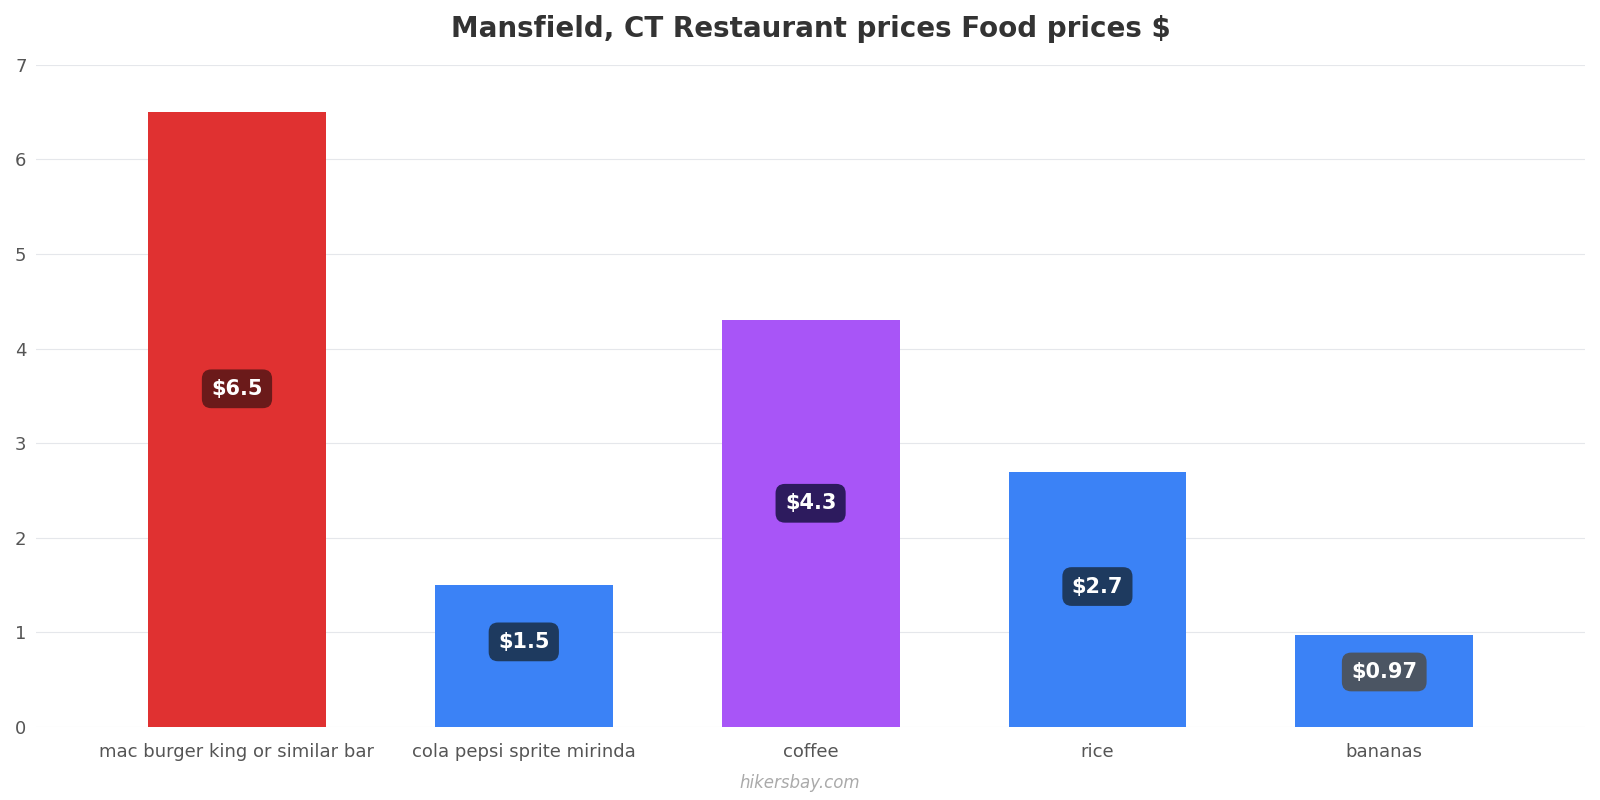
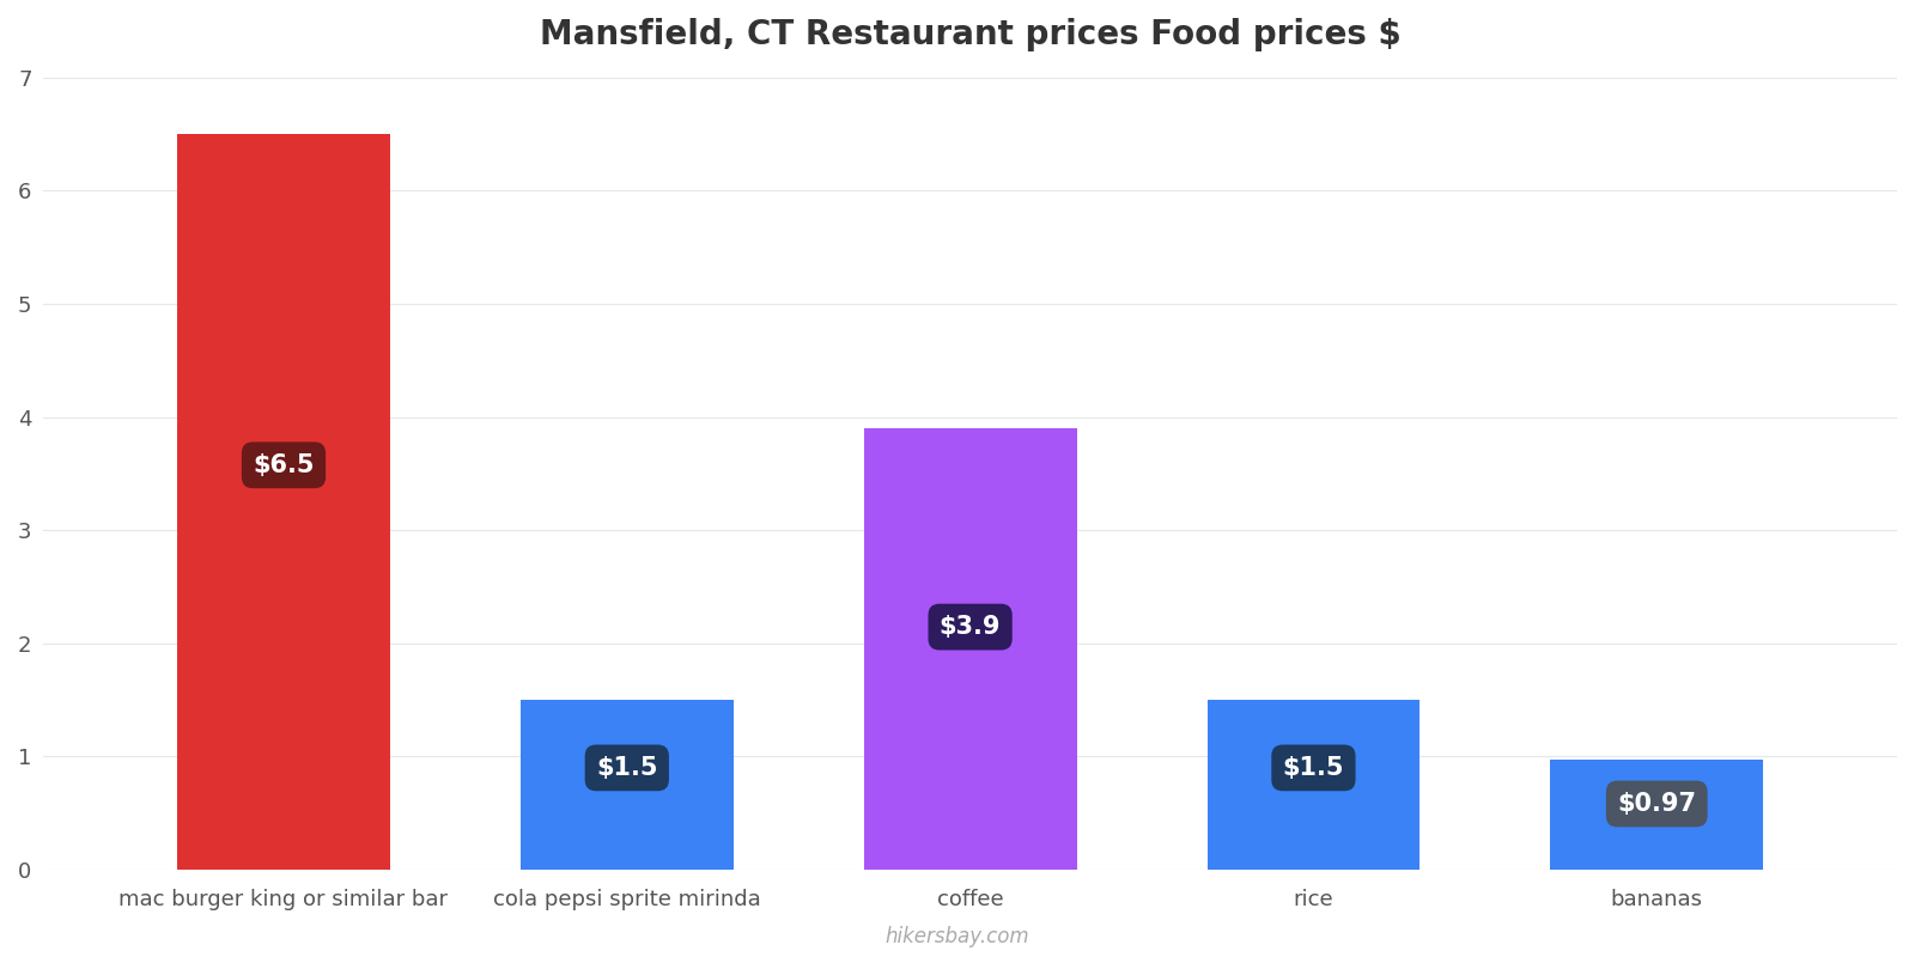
coffee: $4.3 -> $3.9
rice: $2.7 -> $1.5
